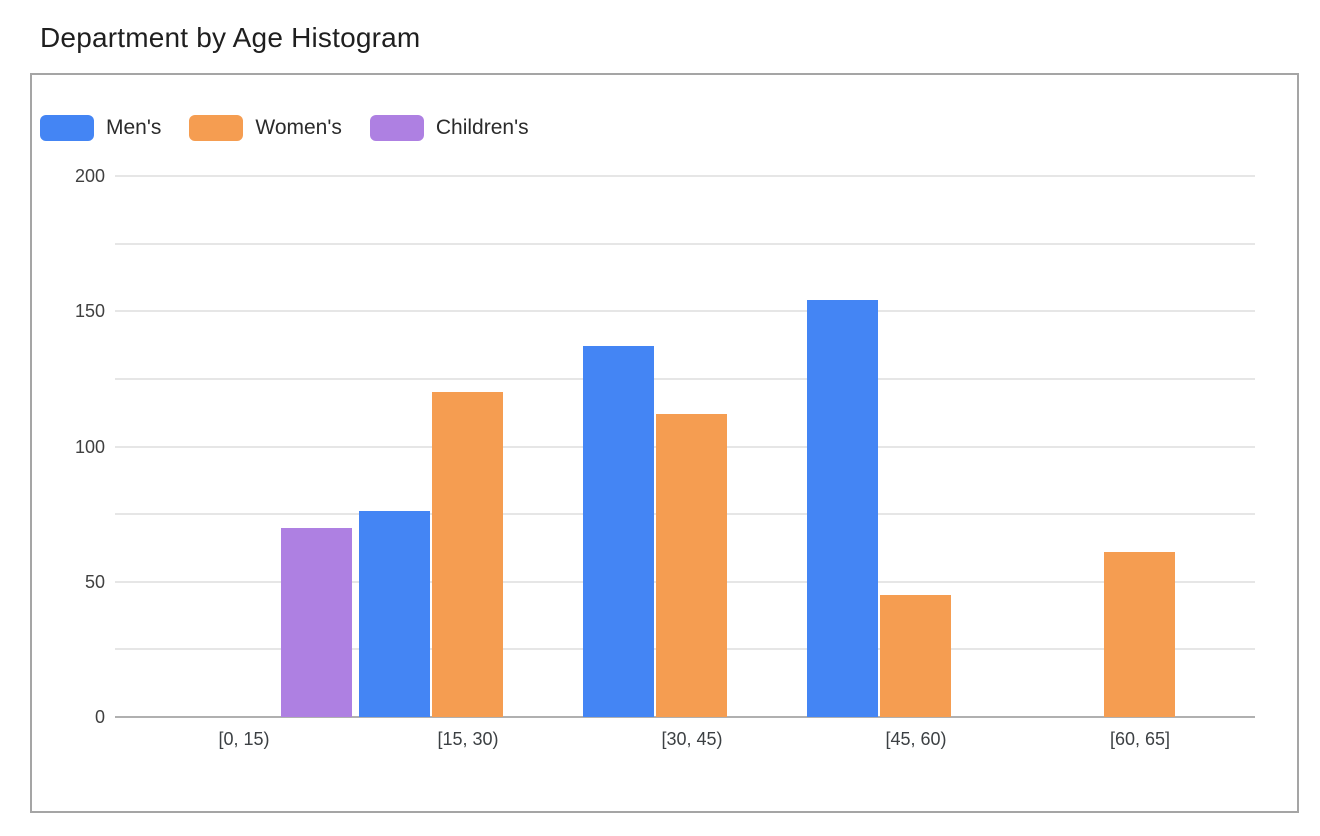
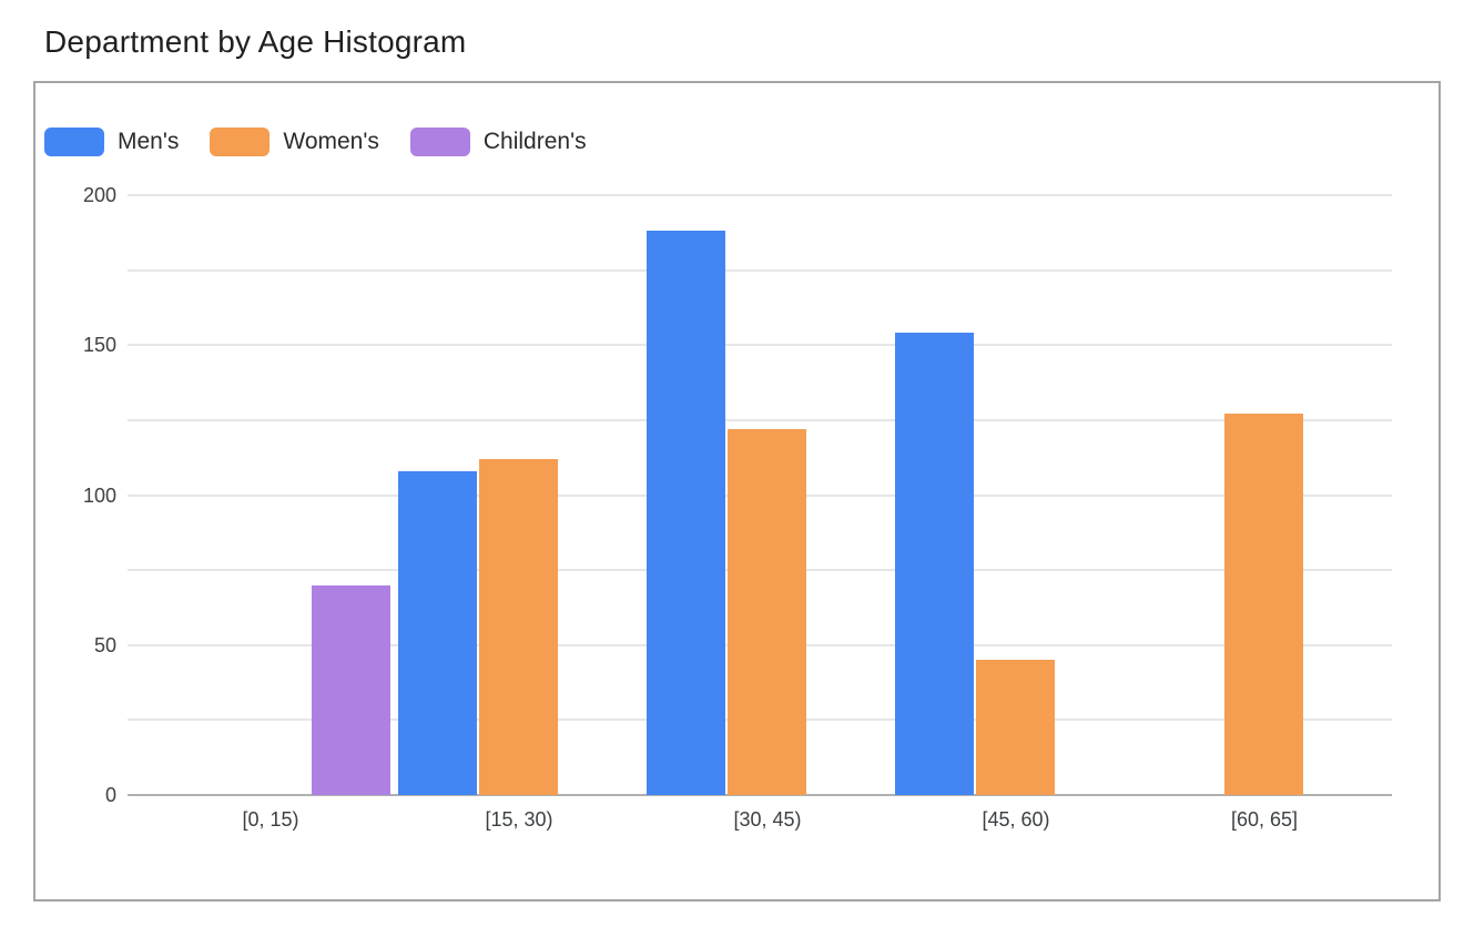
Men's/[15, 30): 76 -> 108
Women's/[15, 30): 120 -> 112
Men's/[30, 45): 137 -> 188
Women's/[30, 45): 112 -> 122
Women's/[60, 65]: 61 -> 127
